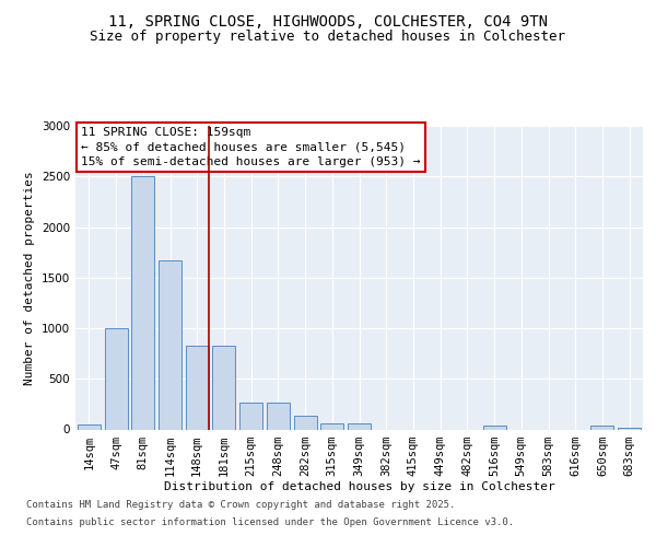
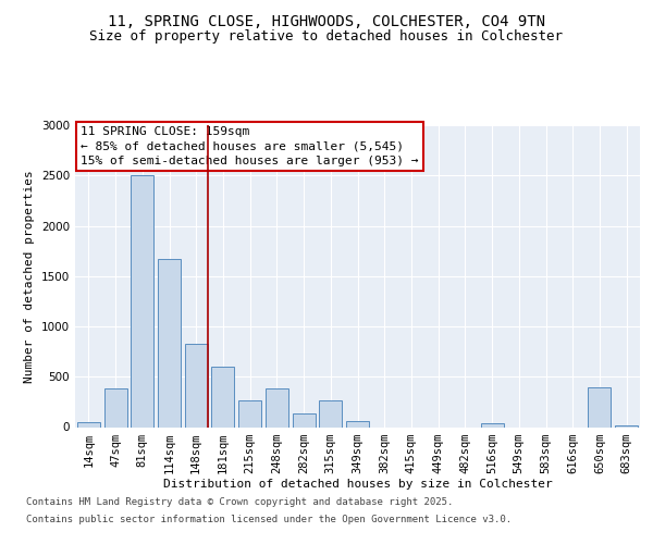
47sqm: 1000 -> 380
181sqm: 830 -> 600
248sqm: 270 -> 380
315sqm: 60 -> 260
650sqm: 40 -> 400
